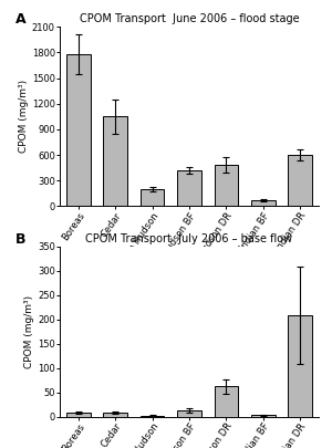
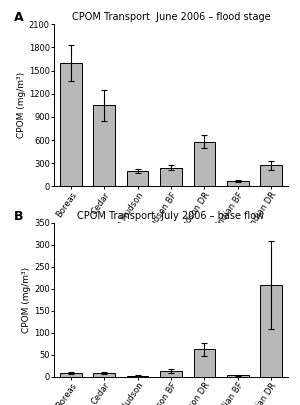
CPOM Transport June 2006 – flood stage/Boreas: 1780 -> 1600
CPOM Transport June 2006 – flood stage/Downstream Hudson BF: 420 -> 240
CPOM Transport June 2006 – flood stage/Downstream Hudson DR: 480 -> 580
CPOM Transport June 2006 – flood stage/Indian DR: 600 -> 270
